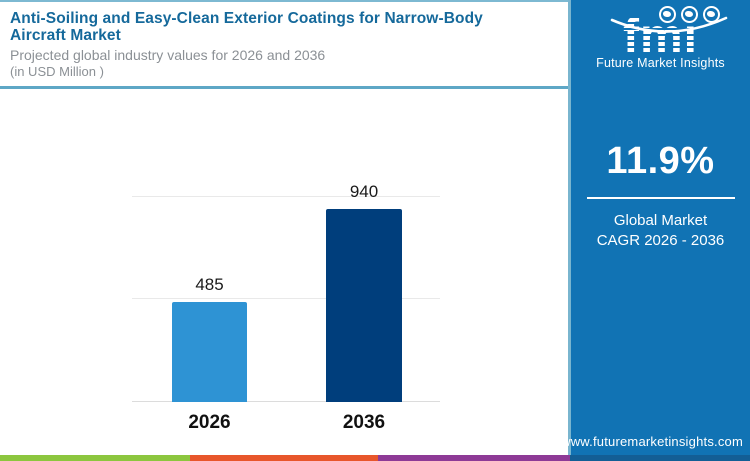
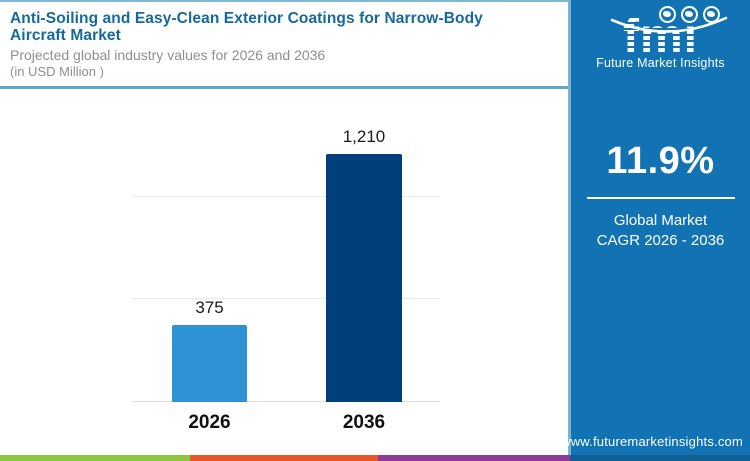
2026: 485 -> 375
2036: 940 -> 1,210
